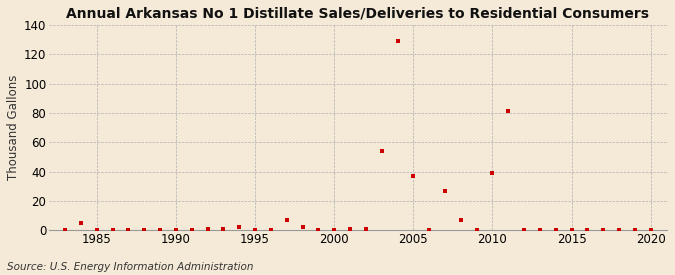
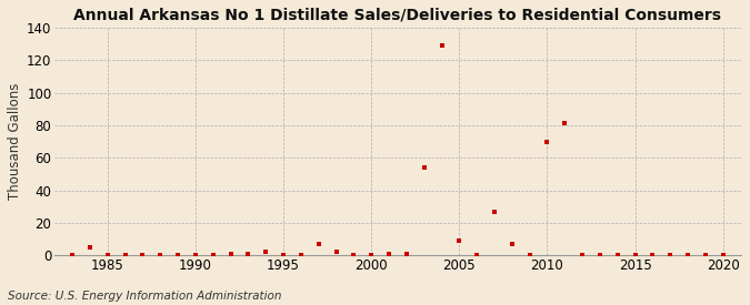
2005: 37 -> 9
2010: 39 -> 70
